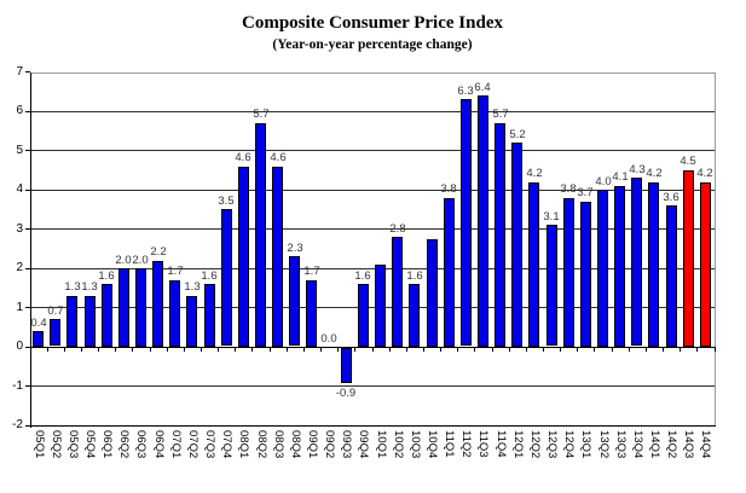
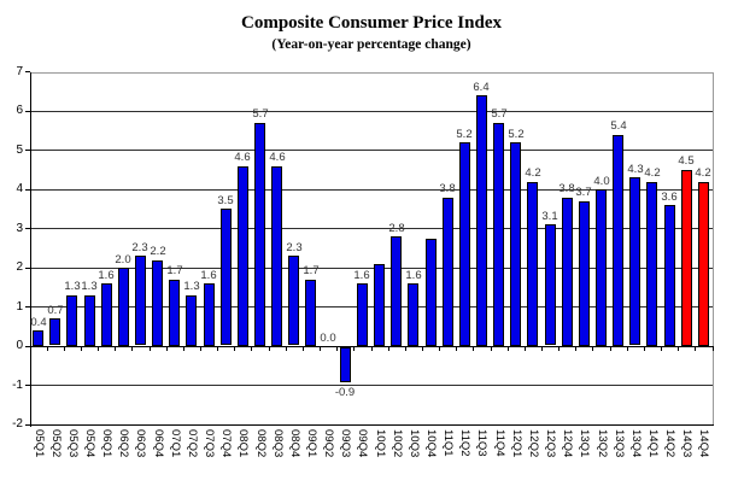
06Q3: 2.0 -> 2.3
11Q2: 6.3 -> 5.2
13Q3: 4.1 -> 5.4
